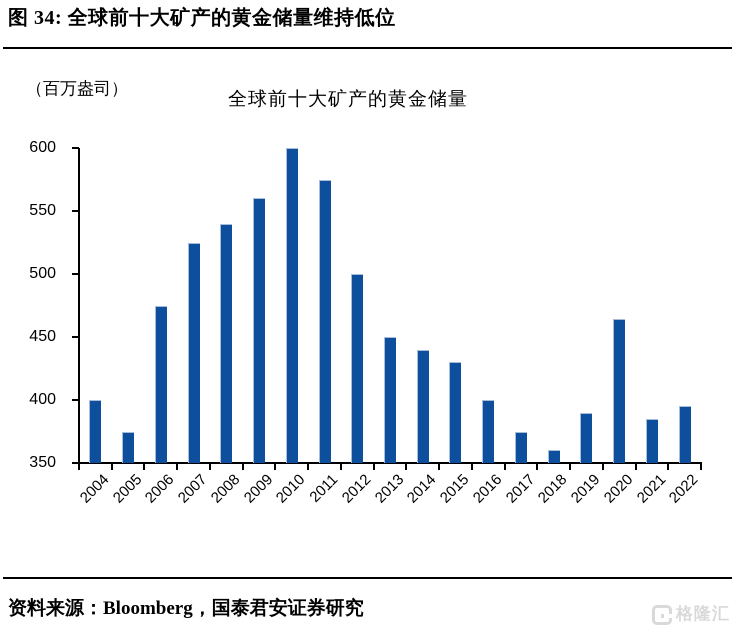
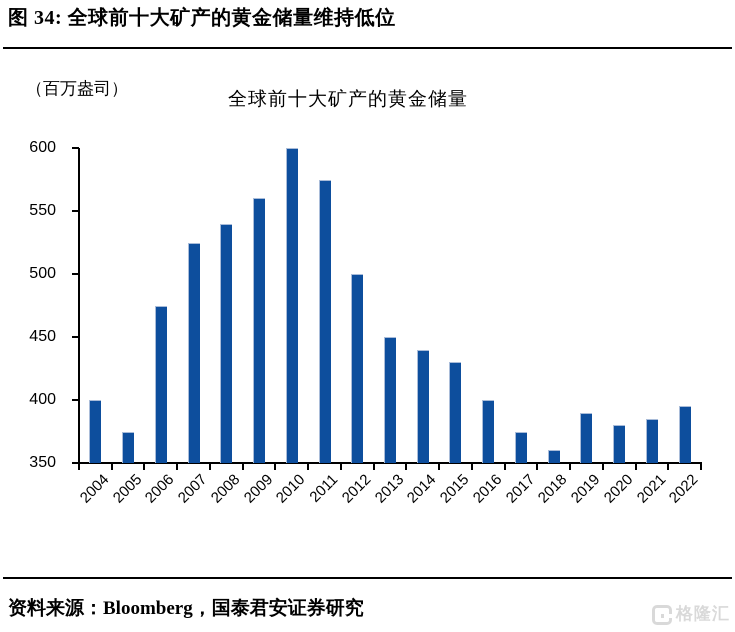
2020: 464 -> 380
